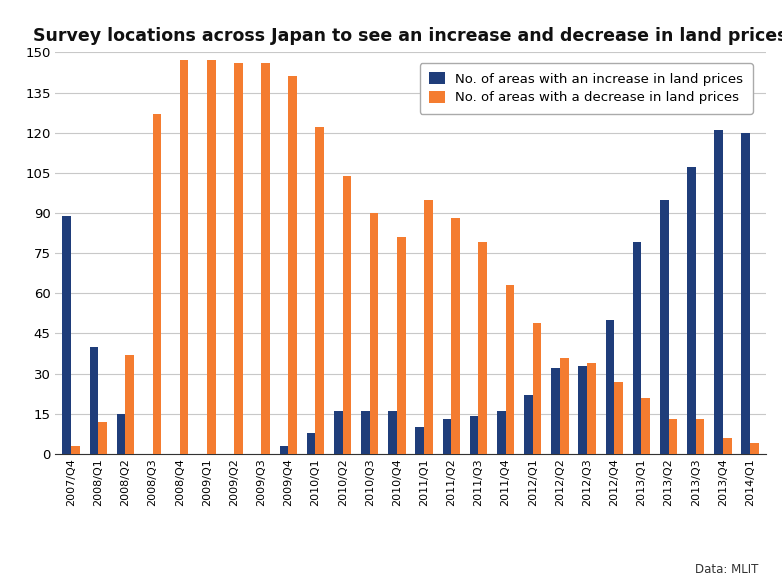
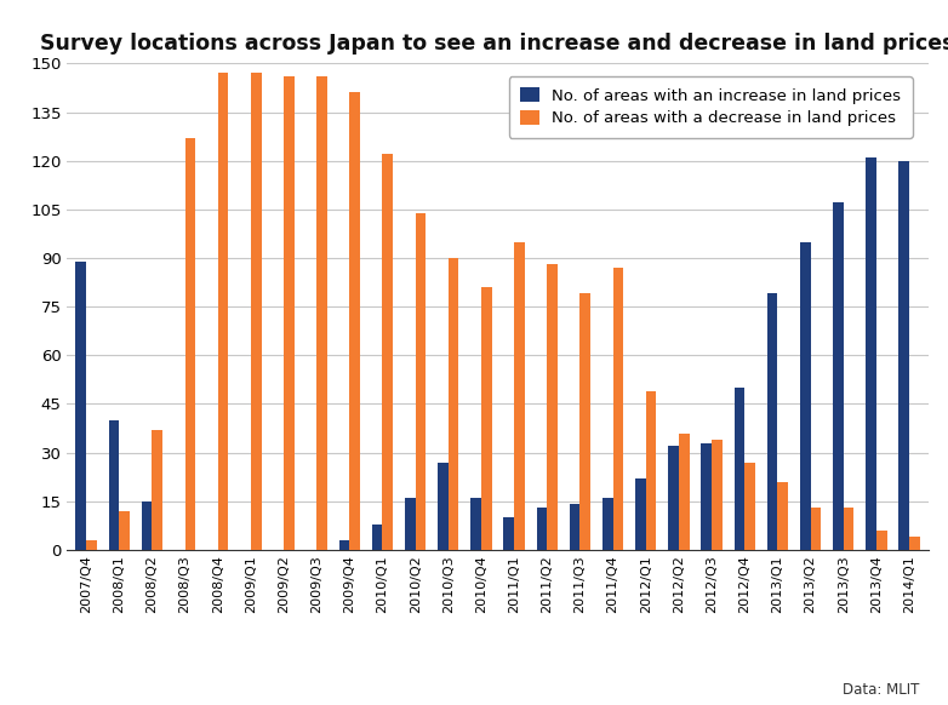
No. of areas with an increase in land prices/2010/Q3: 16 -> 27
No. of areas with a decrease in land prices/2011/Q4: 63 -> 87
